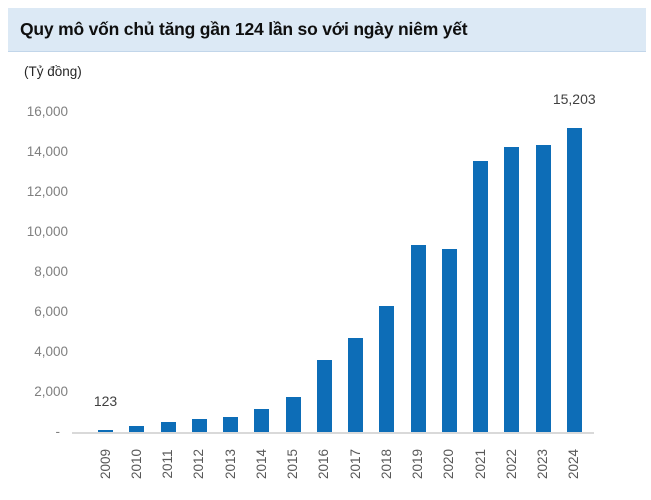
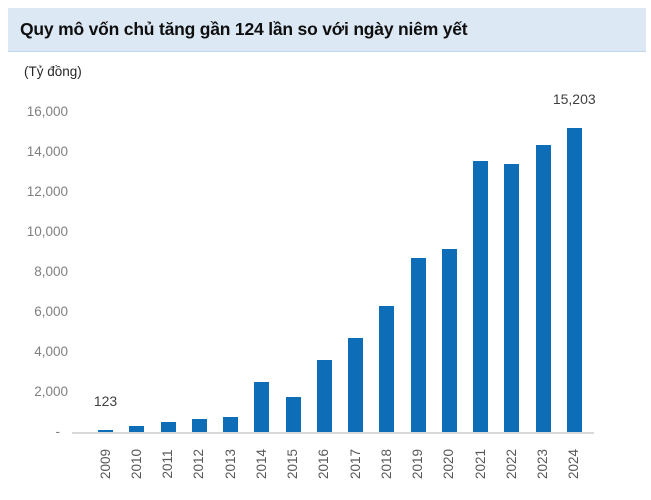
2014: 1200 -> 2500
2019: 9400 -> 8700
2022: 14200 -> 13400
